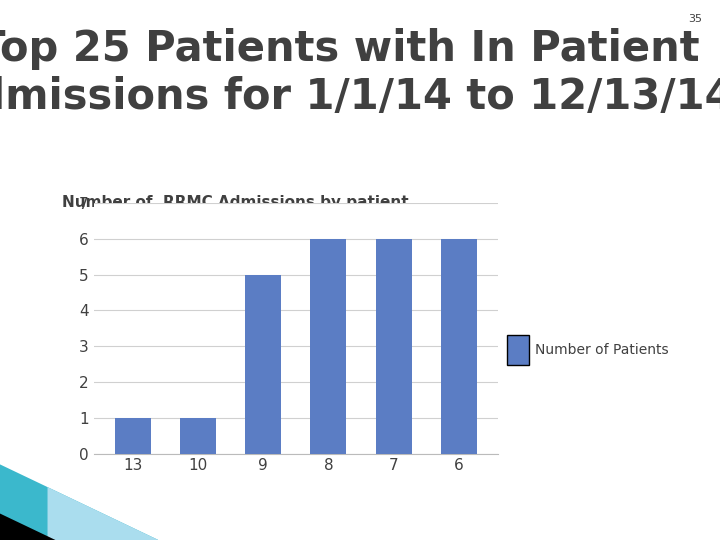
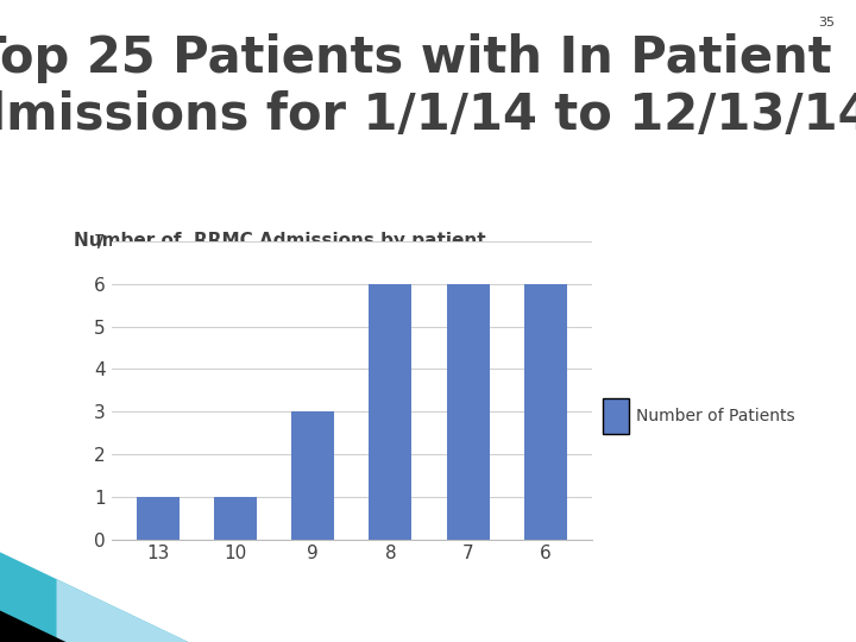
9: 5 -> 3
